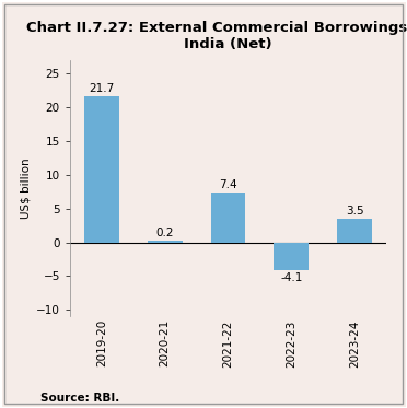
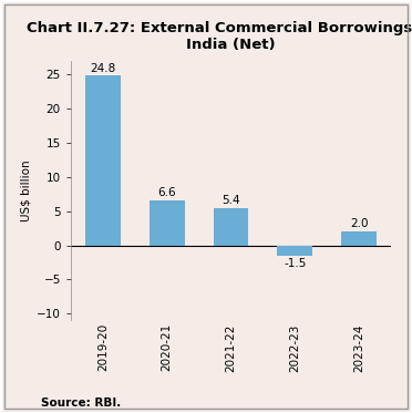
2019-20: 21.7 -> 24.8
2020-21: 0.2 -> 6.6
2021-22: 7.4 -> 5.4
2022-23: -4.1 -> -1.5
2023-24: 3.5 -> 2.0
